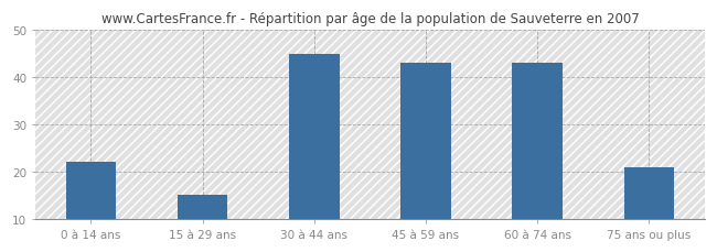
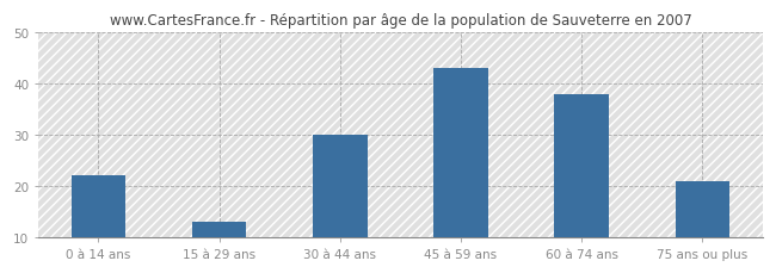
15 à 29 ans: 15 -> 13
30 à 44 ans: 45 -> 30
60 à 74 ans: 43 -> 38
